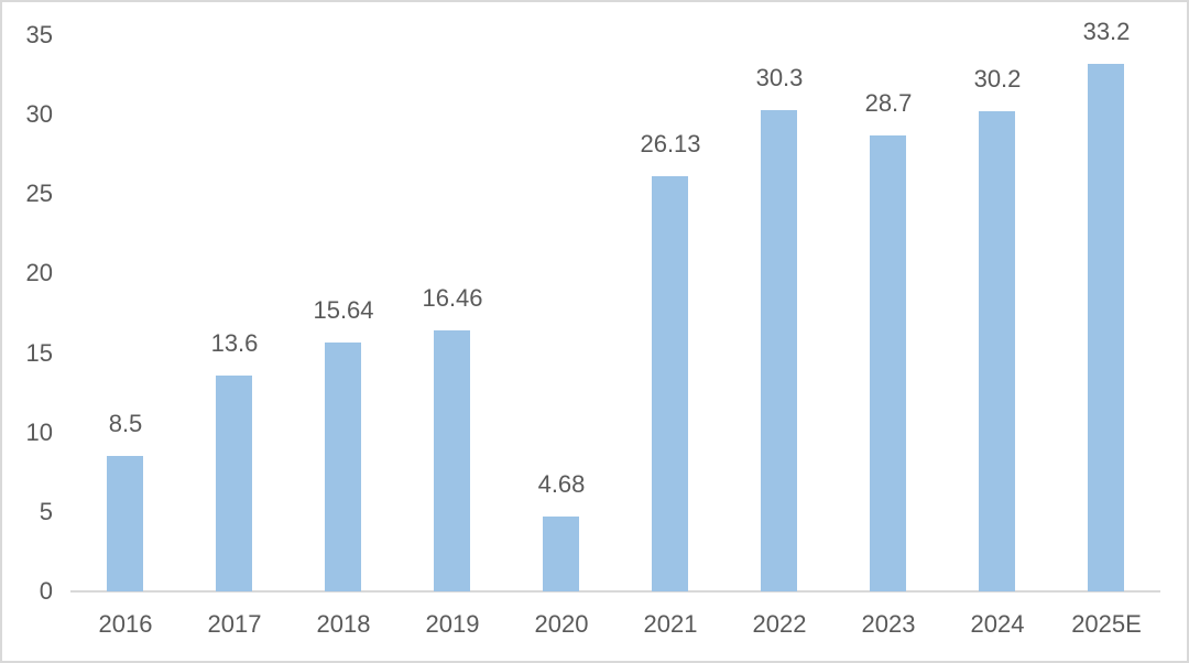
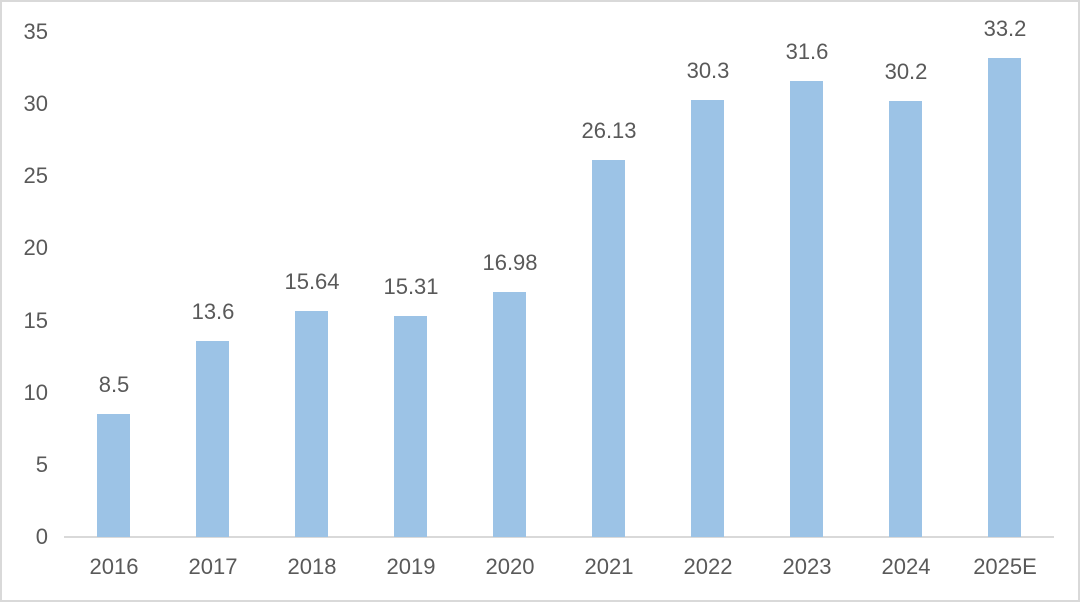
2019: 16.46 -> 15.31
2020: 4.68 -> 16.98
2023: 28.7 -> 31.6
